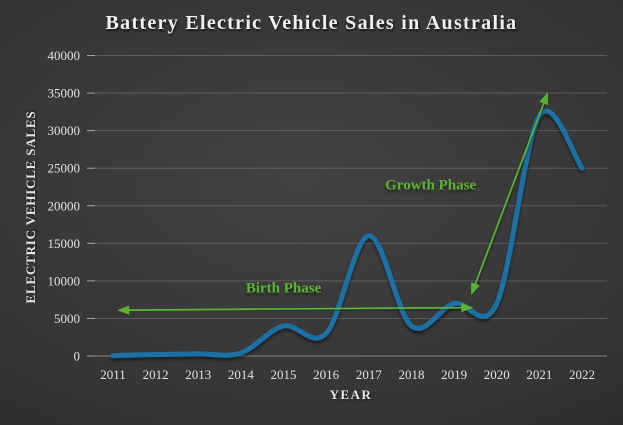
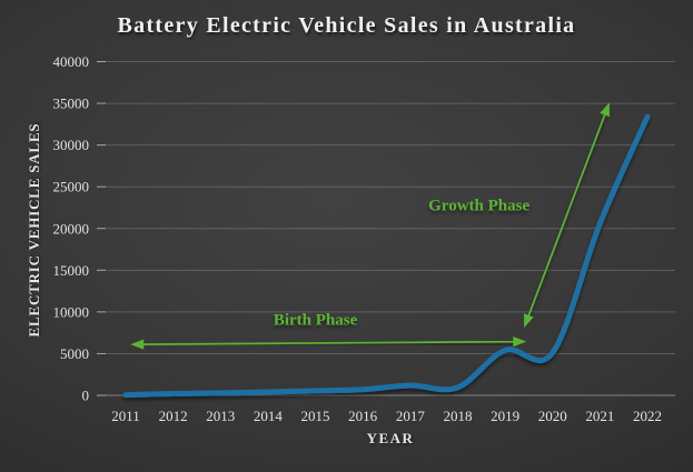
2015: 4000 -> 1000
2016: 3000 -> 1000
2017: 16000 -> 1000
2018: 4000 -> 1000
2019: 7000 -> 5000
2020: 7000 -> 5000
2021: 32000 -> 21000
2022: 25000 -> 33000
